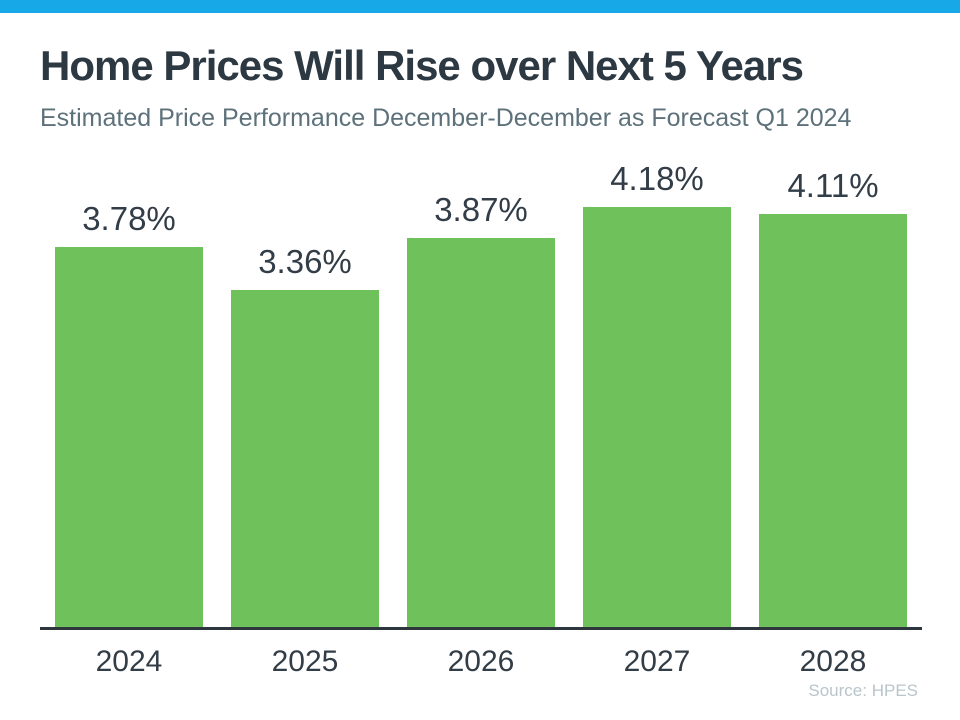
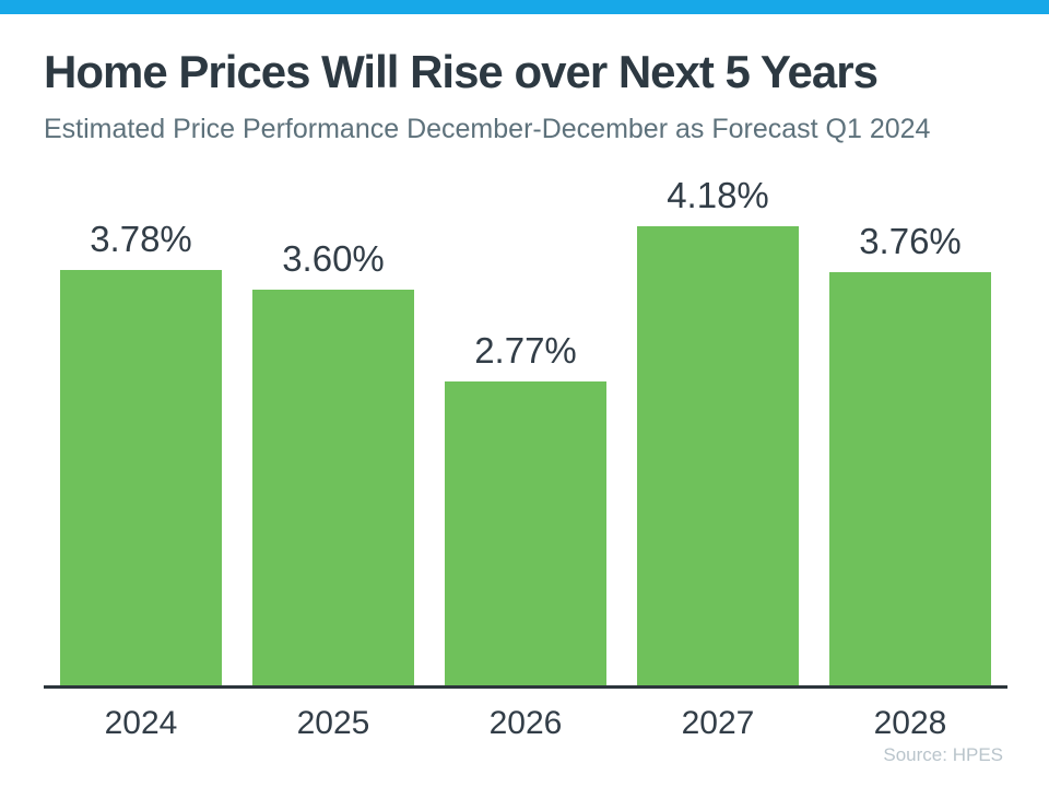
2025: 3.36% -> 3.60%
2026: 3.87% -> 2.77%
2028: 4.11% -> 3.76%
